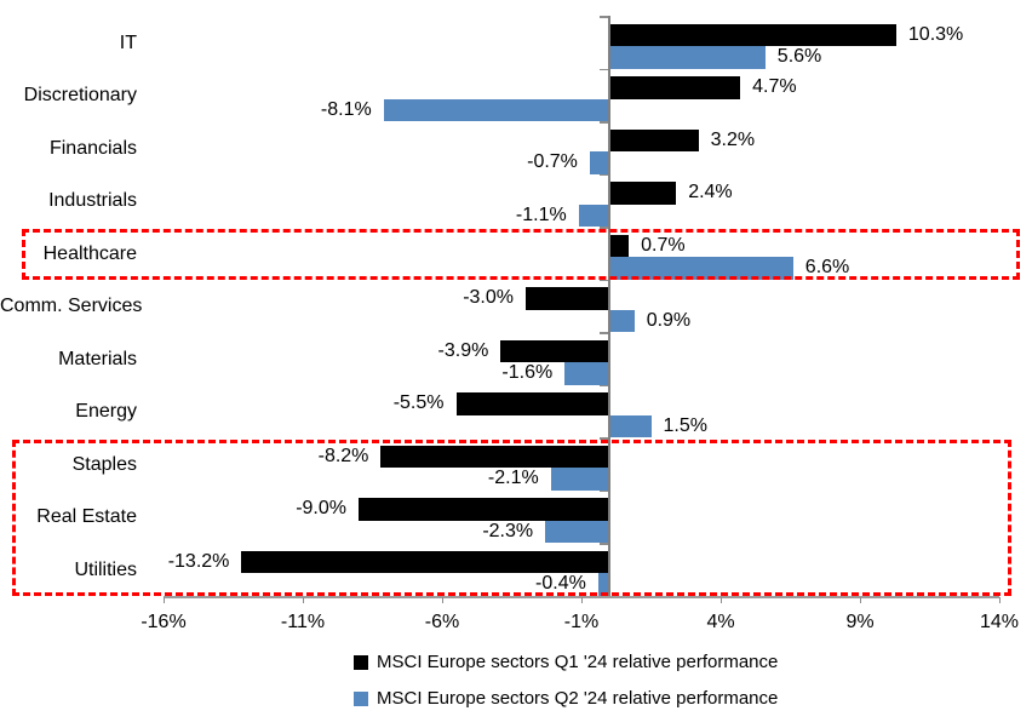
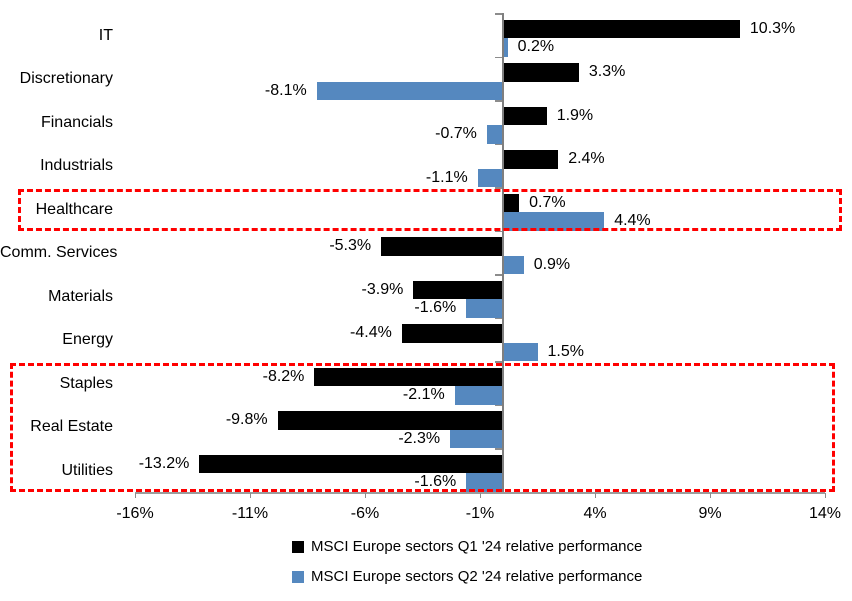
MSCI Europe sectors Q2 '24 relative performance/IT: 5.6% -> 0.2%
MSCI Europe sectors Q1 '24 relative performance/Discretionary: 4.7% -> 3.3%
MSCI Europe sectors Q1 '24 relative performance/Financials: 3.2% -> 1.9%
MSCI Europe sectors Q2 '24 relative performance/Healthcare: 6.6% -> 4.4%
MSCI Europe sectors Q1 '24 relative performance/Comm. Services: -3.0% -> -5.3%
MSCI Europe sectors Q1 '24 relative performance/Energy: -5.5% -> -4.4%
MSCI Europe sectors Q1 '24 relative performance/Real Estate: -9.0% -> -9.8%
MSCI Europe sectors Q2 '24 relative performance/Utilities: -0.4% -> -1.6%
